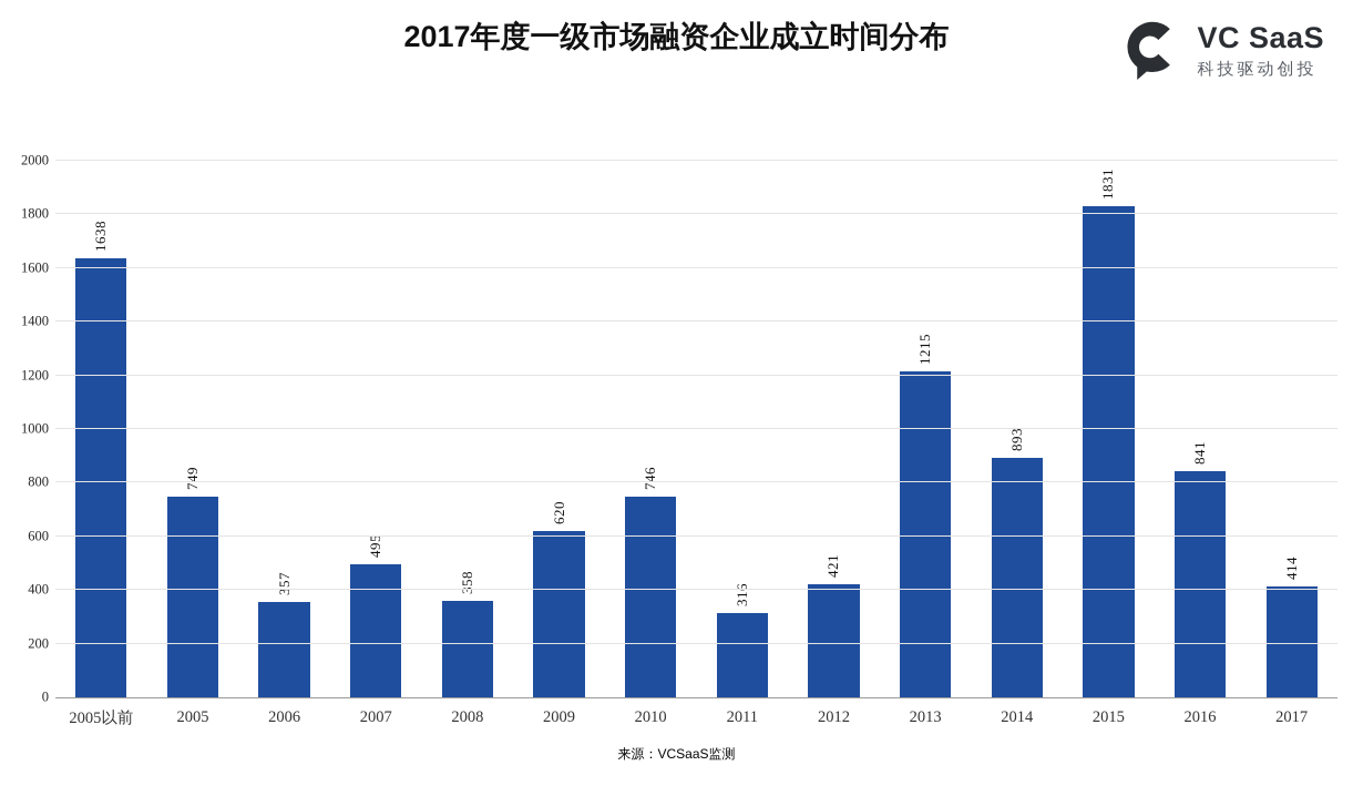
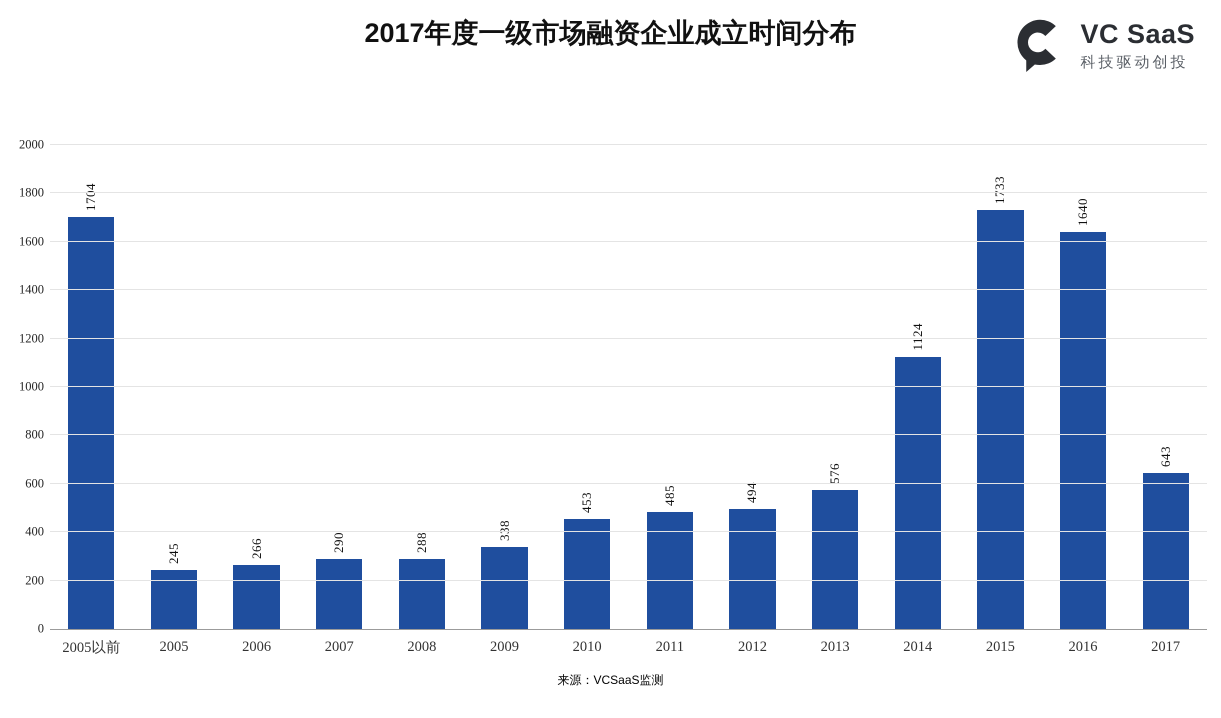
2005以前: 1638 -> 1704
2005: 749 -> 245
2006: 357 -> 266
2007: 495 -> 290
2008: 358 -> 288
2009: 620 -> 338
2010: 746 -> 453
2011: 316 -> 485
2012: 421 -> 494
2013: 1215 -> 576
2014: 893 -> 1124
2015: 1831 -> 1733
2016: 841 -> 1640
2017: 414 -> 643
